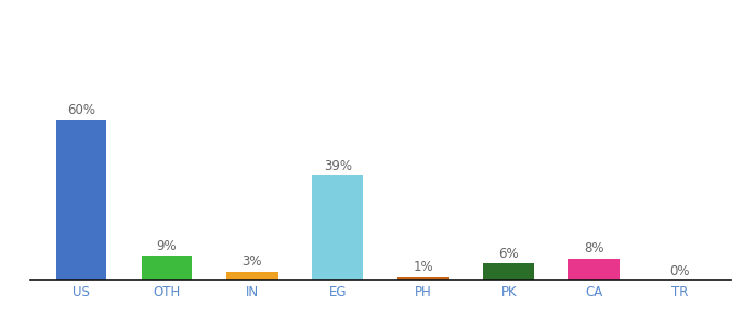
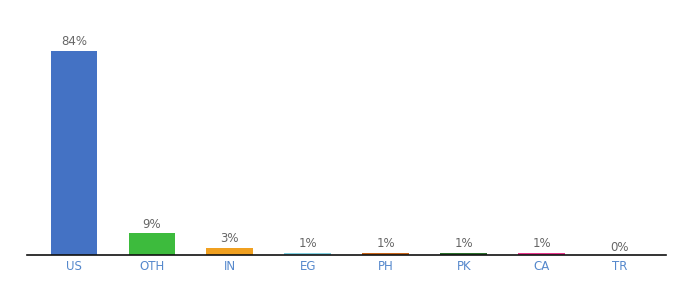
US: 60% -> 84%
EG: 39% -> 1%
PK: 6% -> 1%
CA: 8% -> 1%
